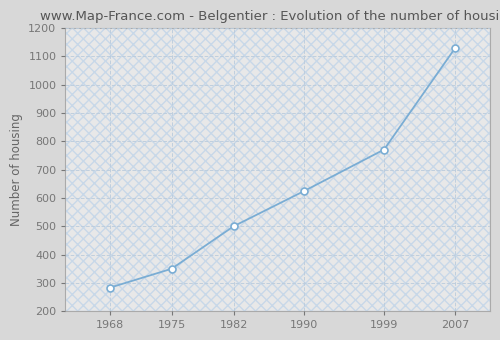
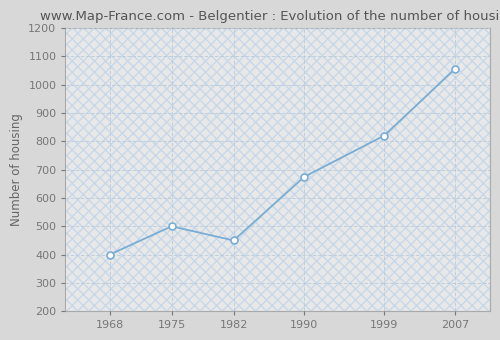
1968: 283 -> 400
1975: 350 -> 500
1982: 500 -> 450
1990: 625 -> 675
1999: 771 -> 820
2007: 1128 -> 1055
